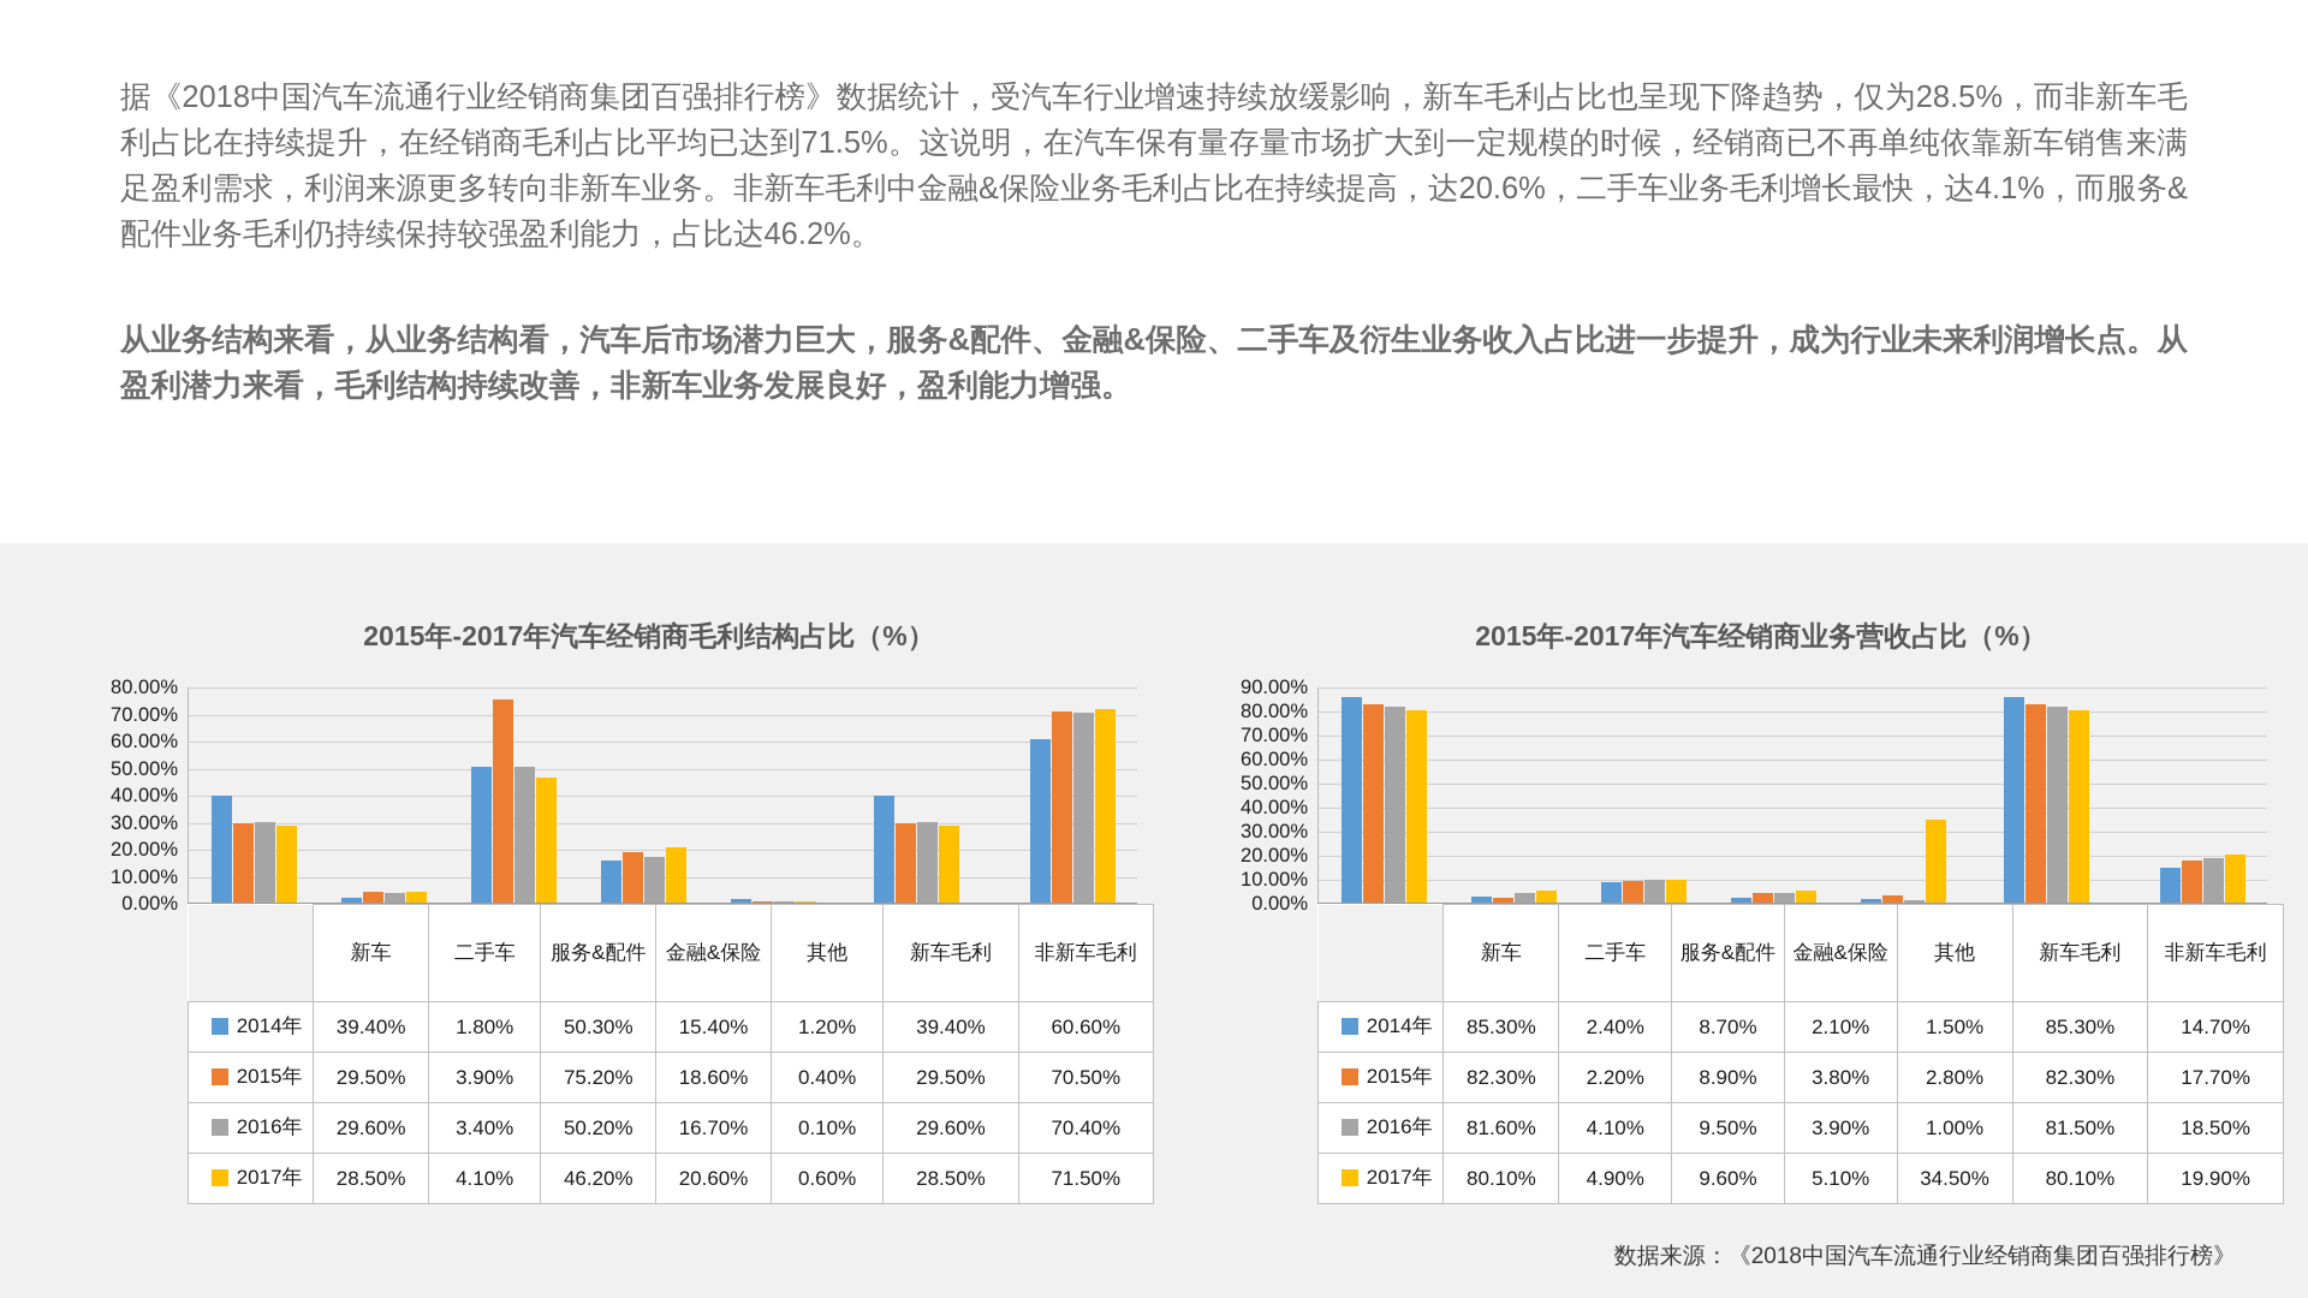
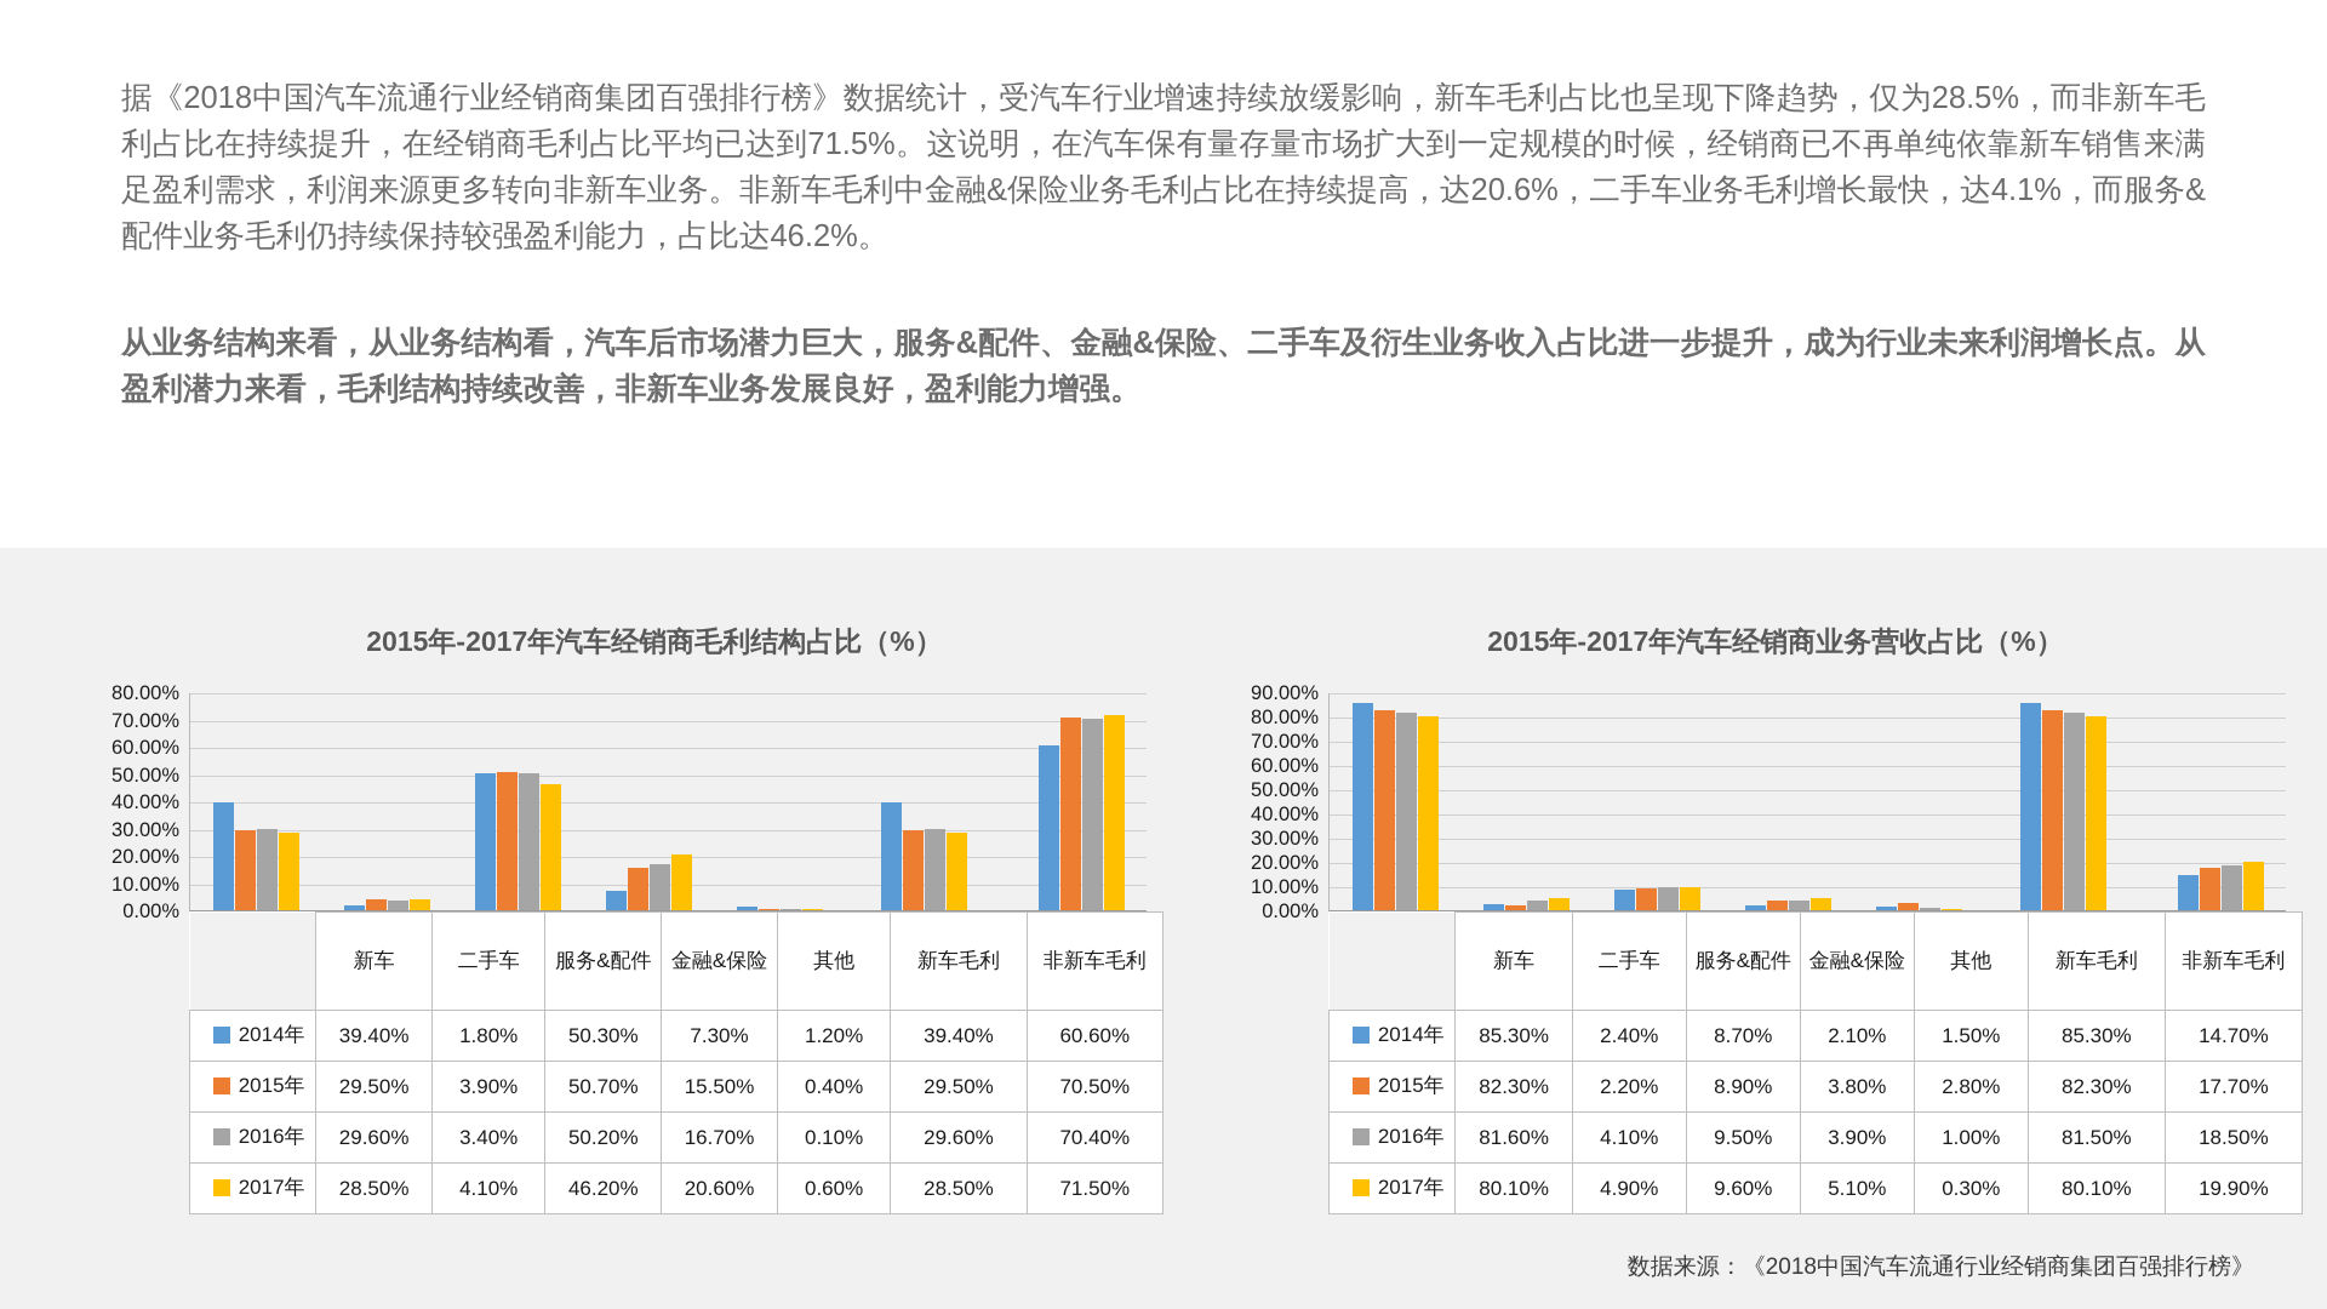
2015年-2017年汽车经销商毛利结构占比（%）/2015年/服务&配件: 75.20% -> 50.70%
2015年-2017年汽车经销商毛利结构占比（%）/2014年/金融&保险: 15.40% -> 7.30%
2015年-2017年汽车经销商毛利结构占比（%）/2015年/金融&保险: 18.60% -> 15.50%
2015年-2017年汽车经销商业务营收占比（%）/2017年/其他: 34.50% -> 0.30%
